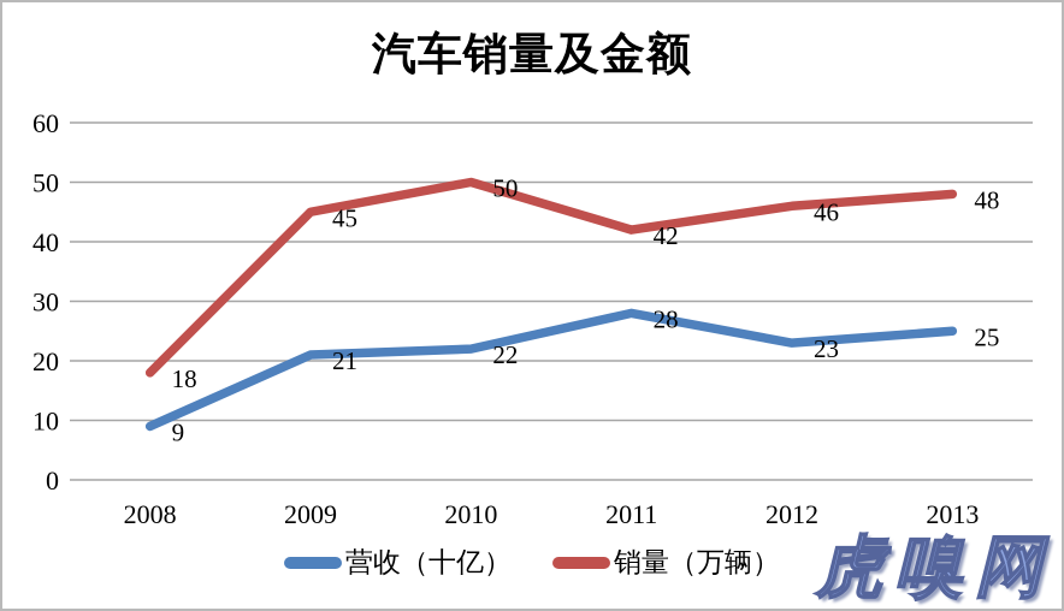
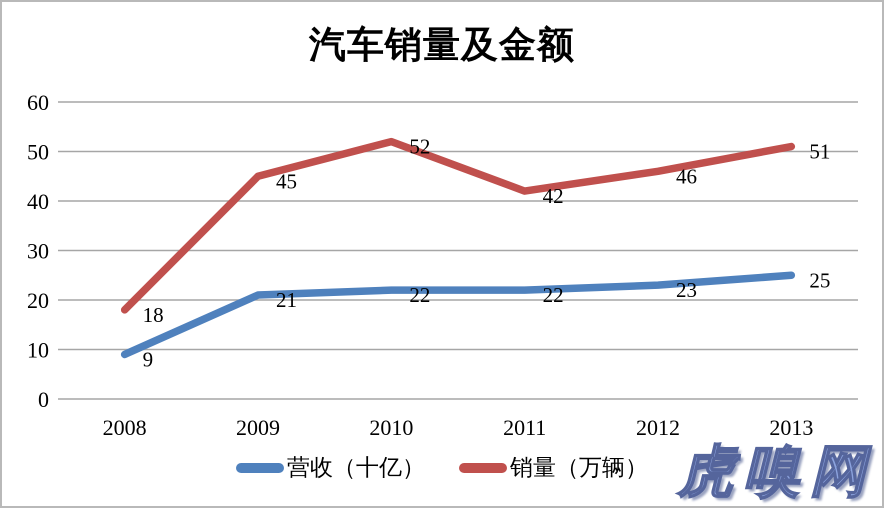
销量（万辆）/2010: 50 -> 52
营收（十亿）/2011: 28 -> 22
销量（万辆）/2013: 48 -> 51
